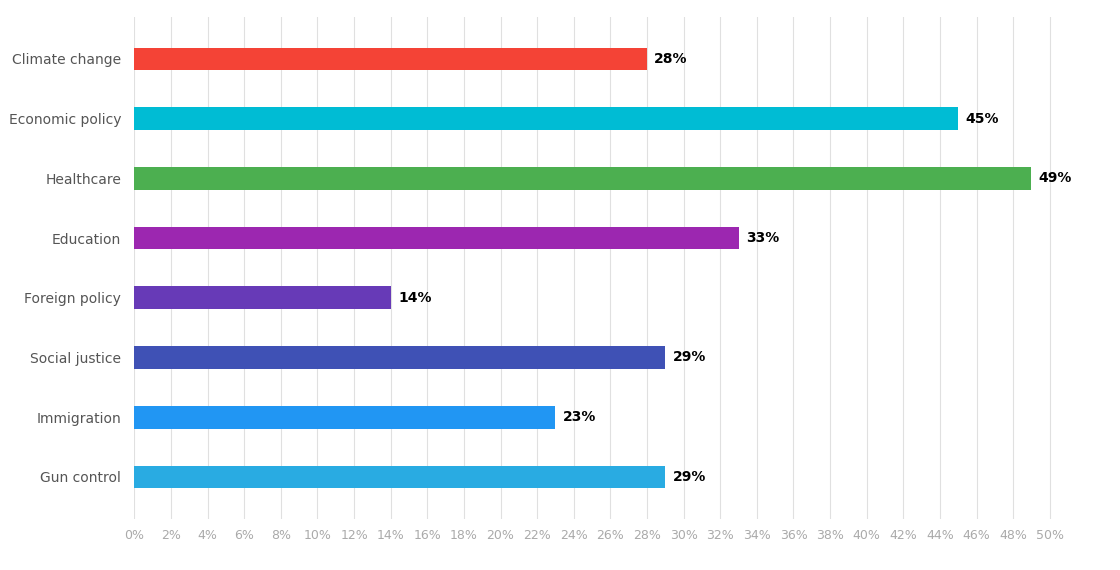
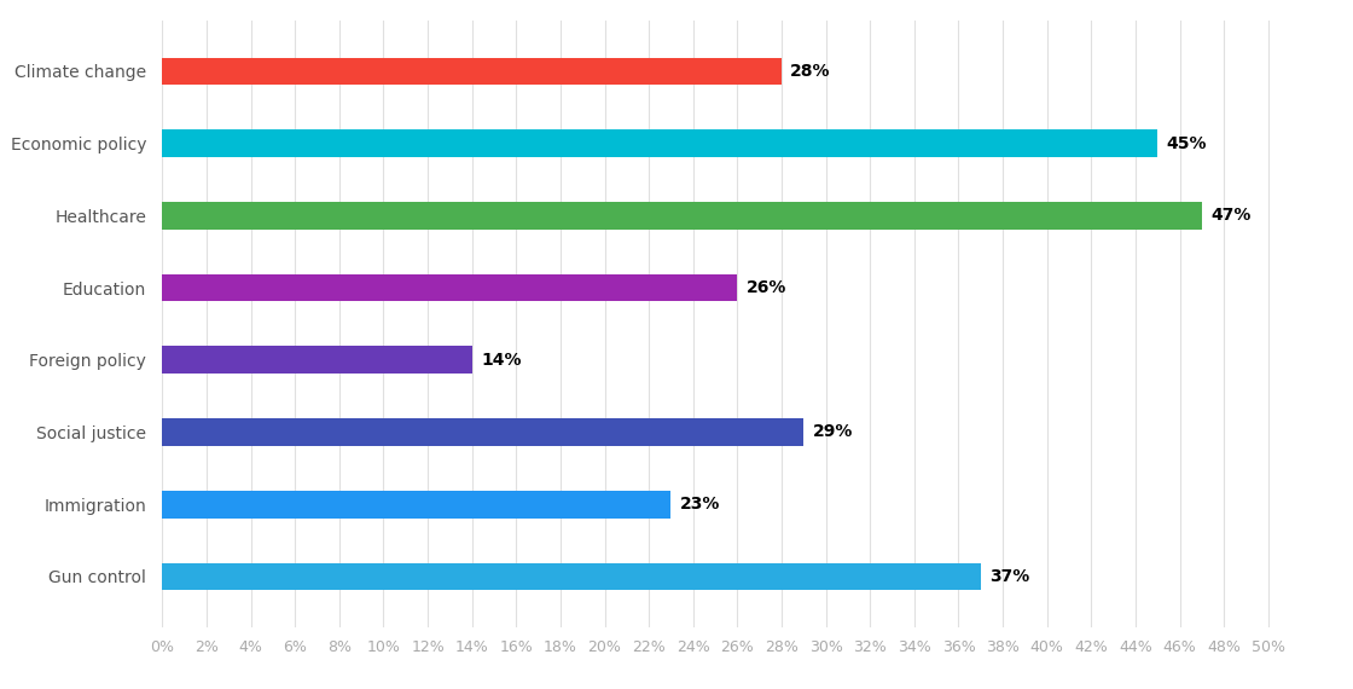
Healthcare: 49% -> 47%
Education: 33% -> 26%
Gun control: 29% -> 37%
